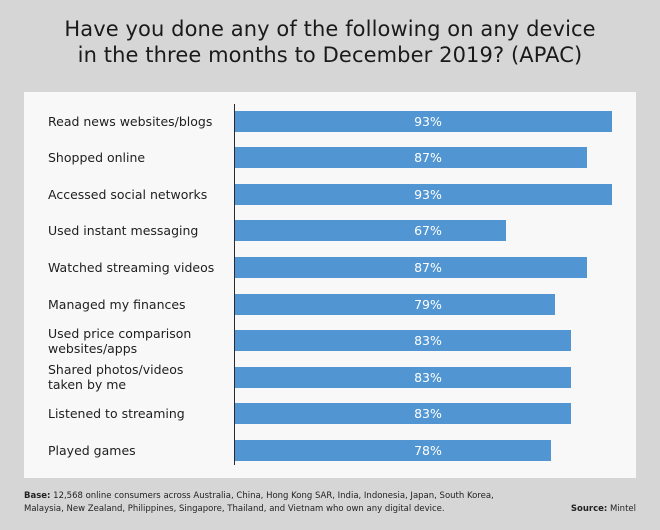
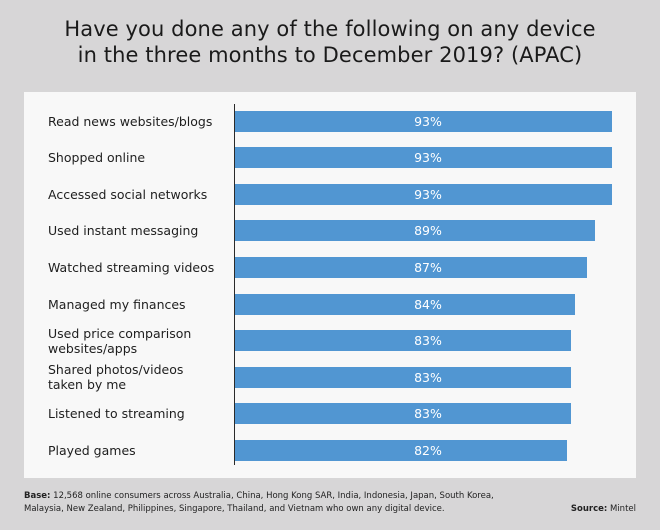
Shopped online: 87% -> 93%
Used instant messaging: 67% -> 89%
Managed my finances: 79% -> 84%
Played games: 78% -> 82%
